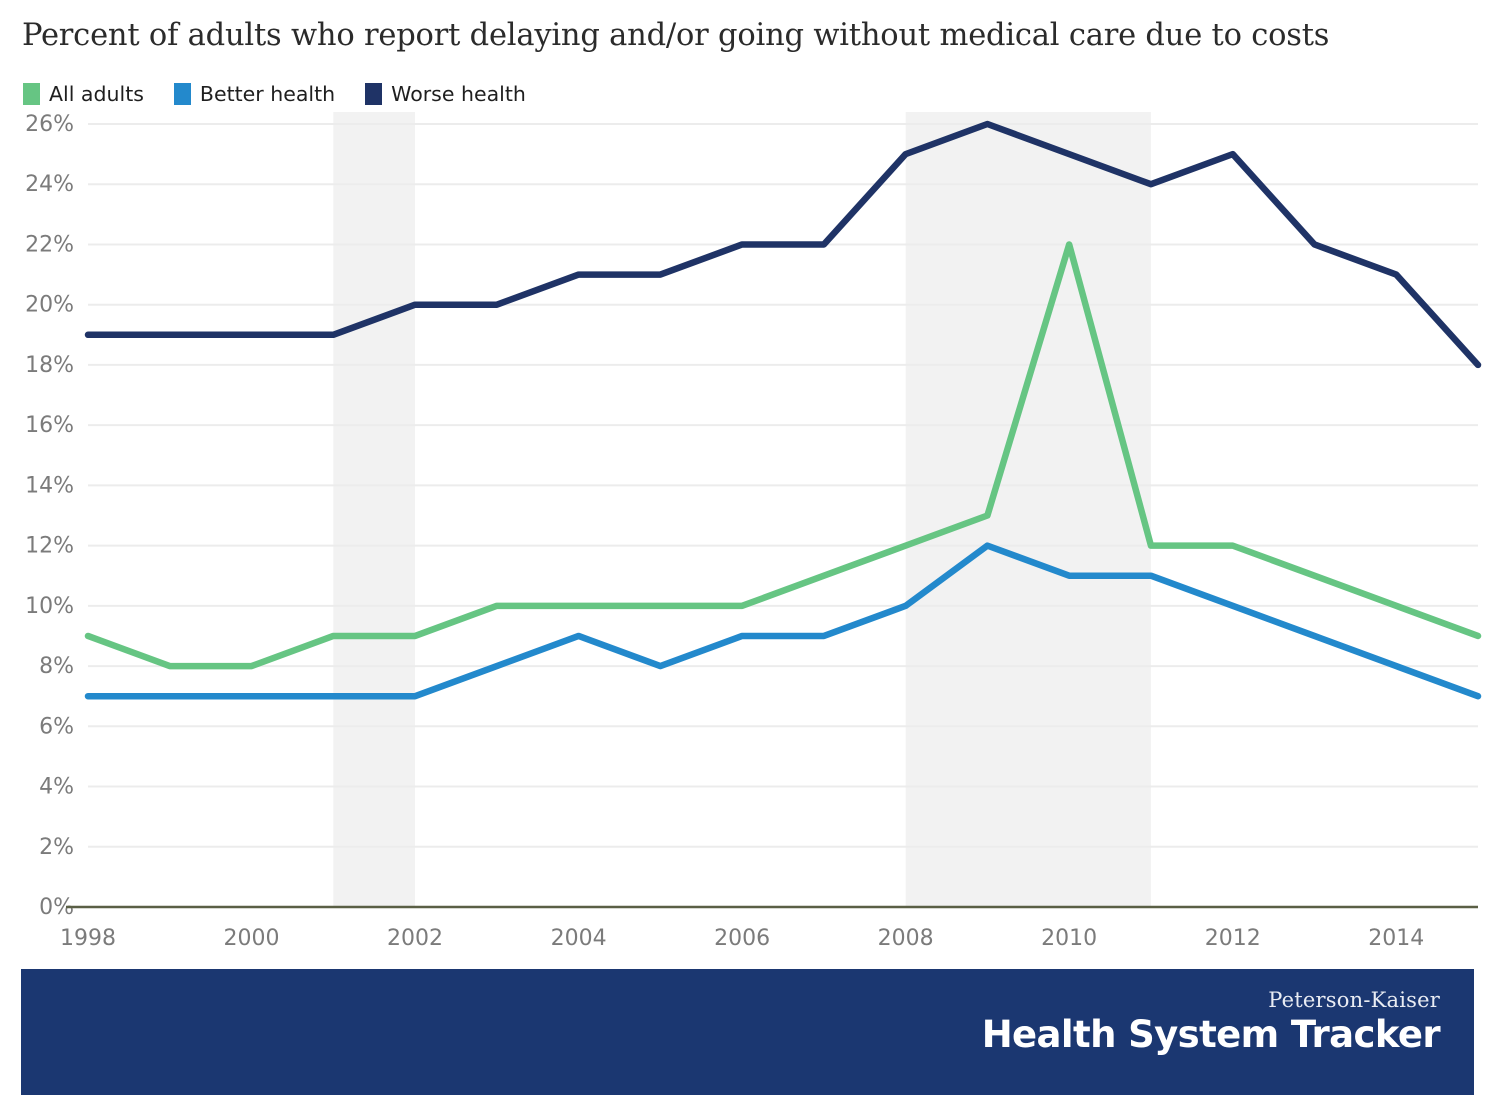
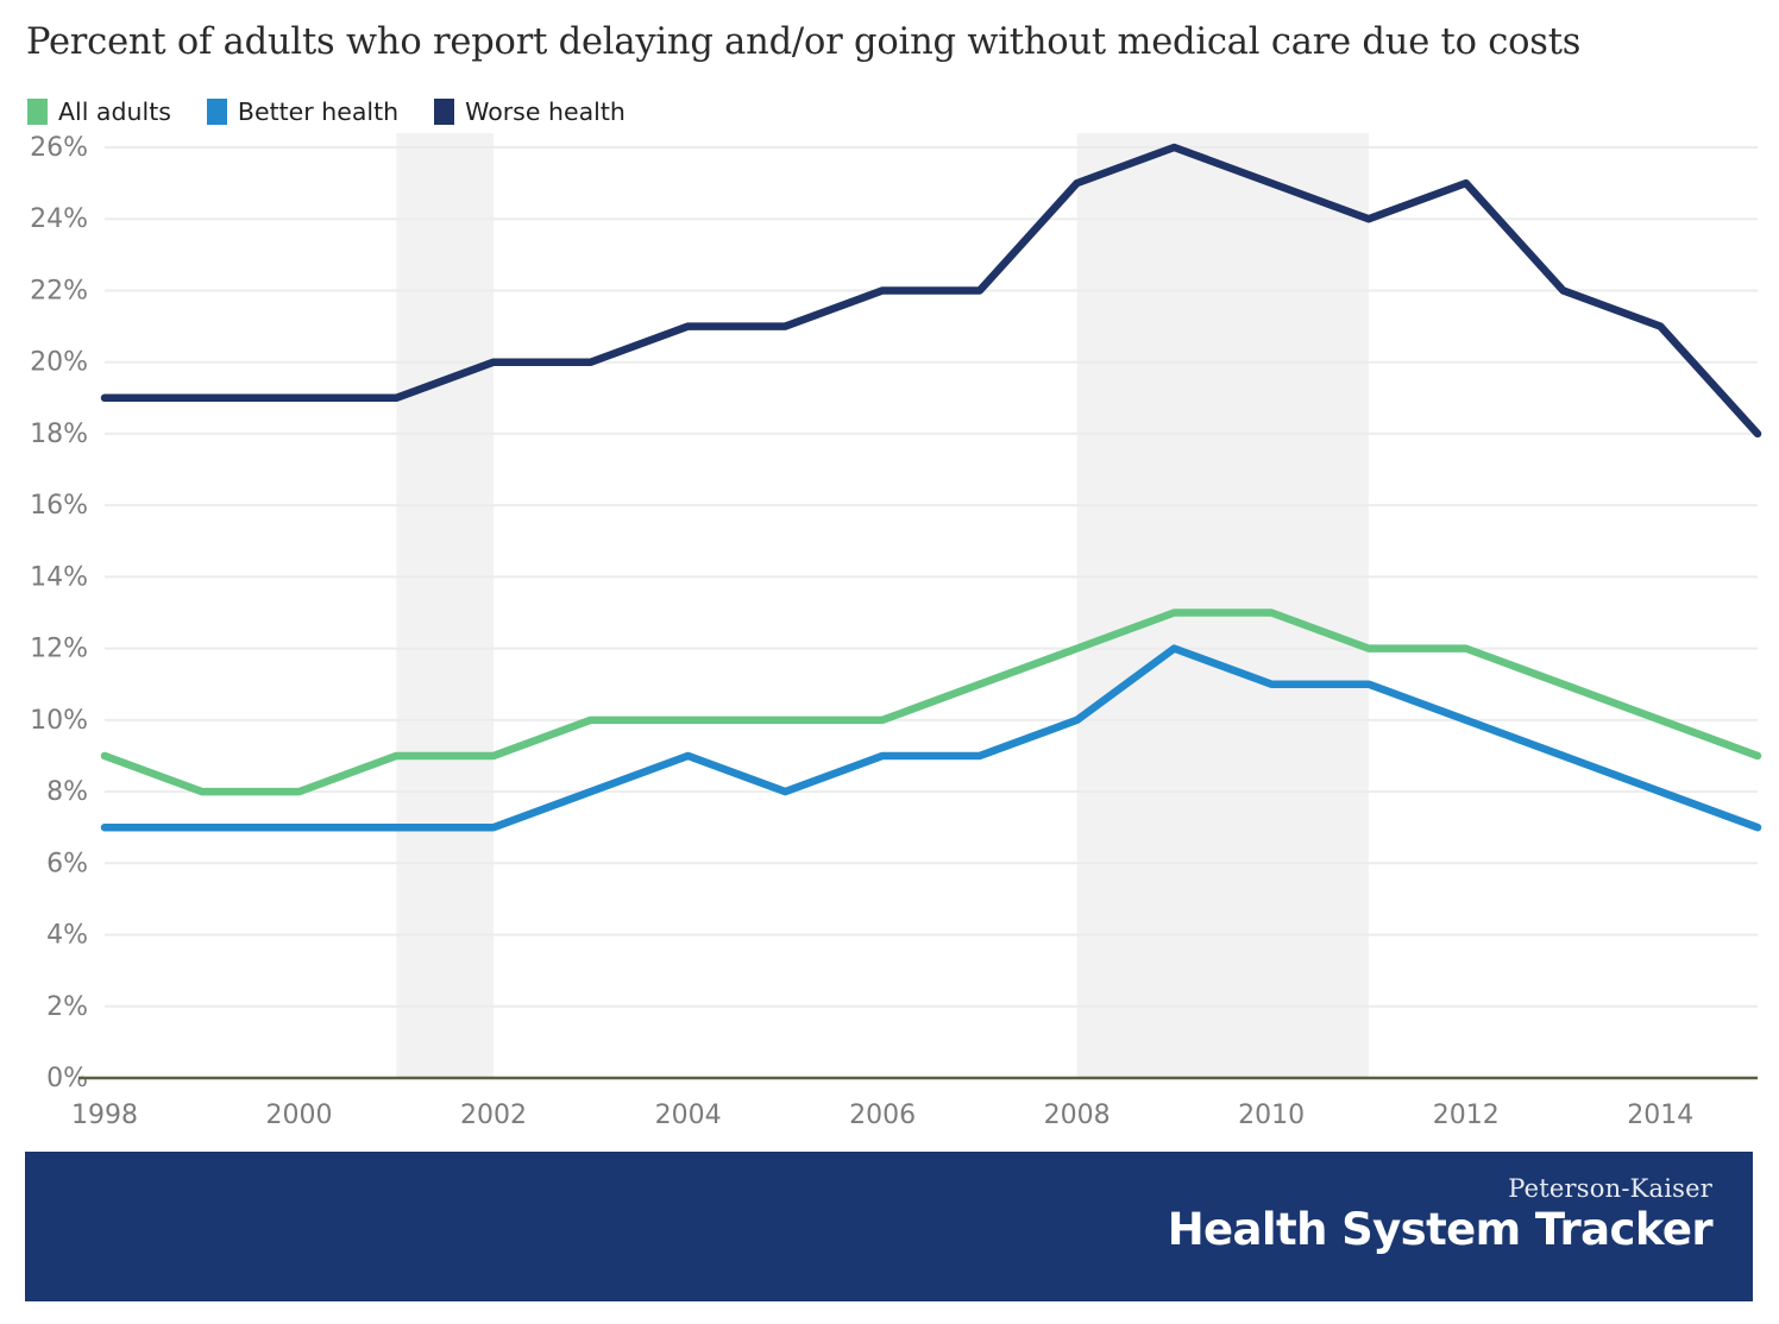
All adults/2010: 22% -> 13%
